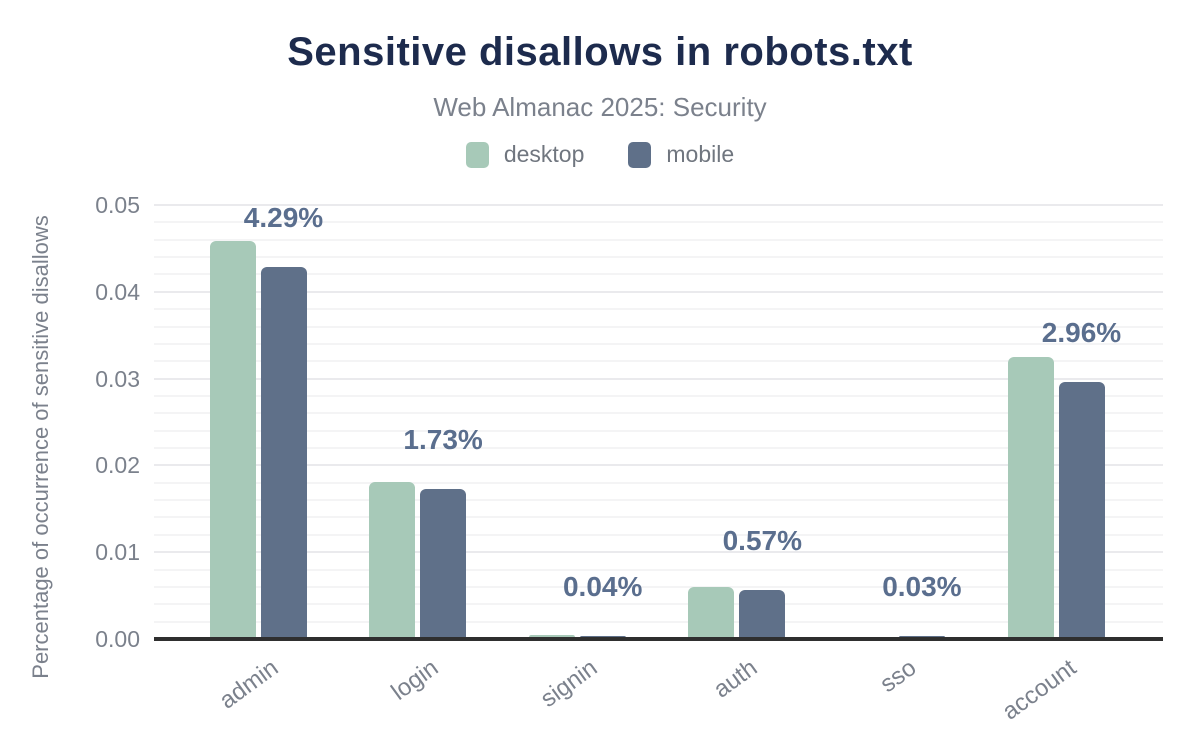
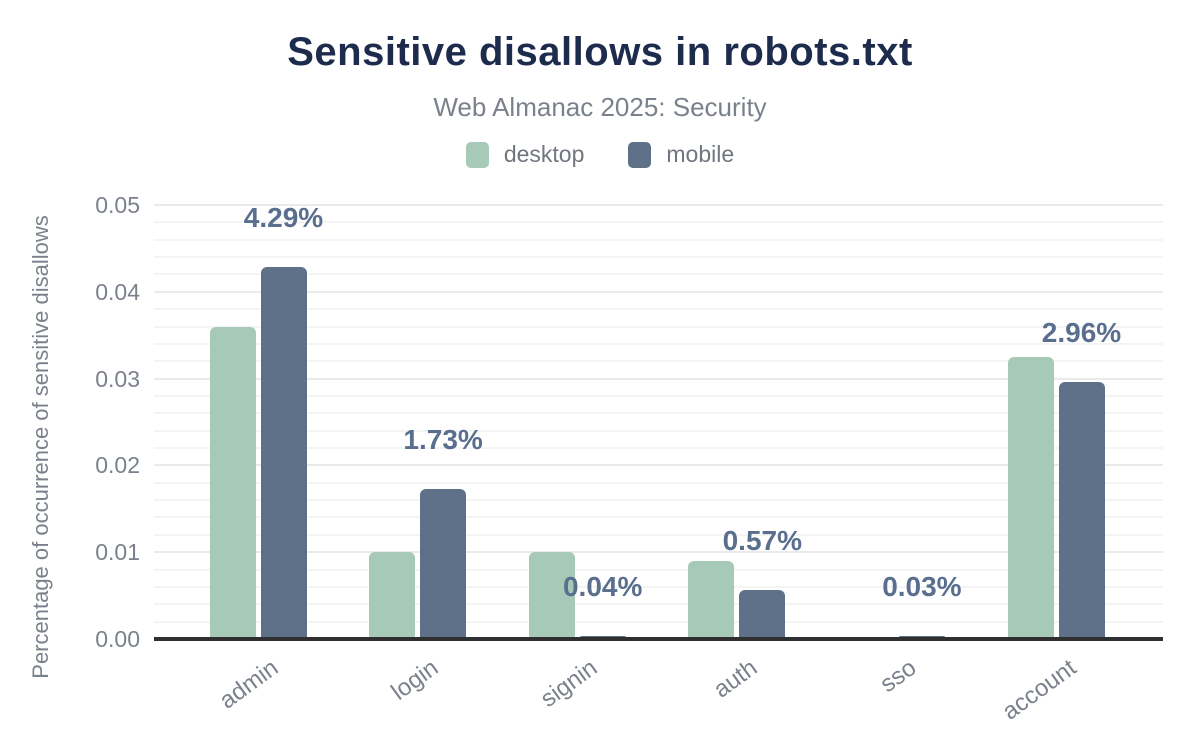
desktop/admin: 0.046 -> 0.036
desktop/login: 0.018 -> 0.010
desktop/signin: 0.001 -> 0.010
desktop/auth: 0.006 -> 0.009
